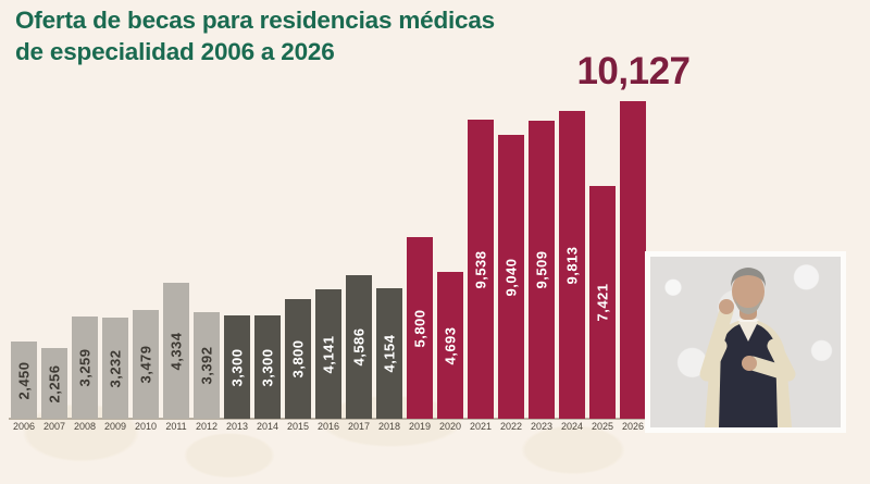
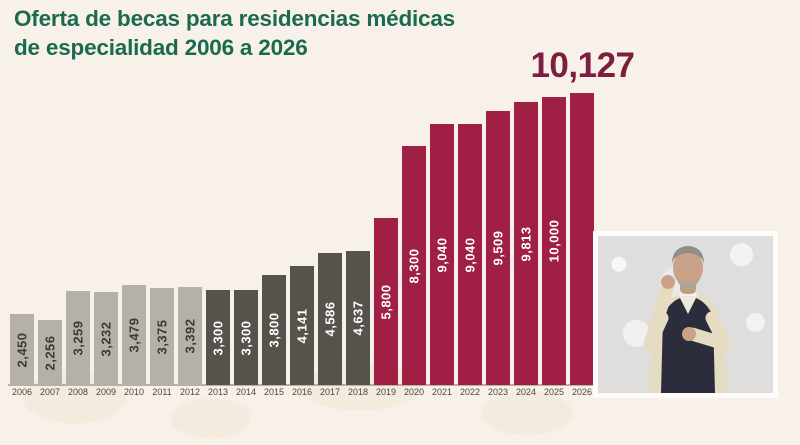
2011: 4,334 -> 3,375
2018: 4,154 -> 4,637
2020: 4,693 -> 8,300
2021: 9,538 -> 9,040
2025: 7,421 -> 10,000
